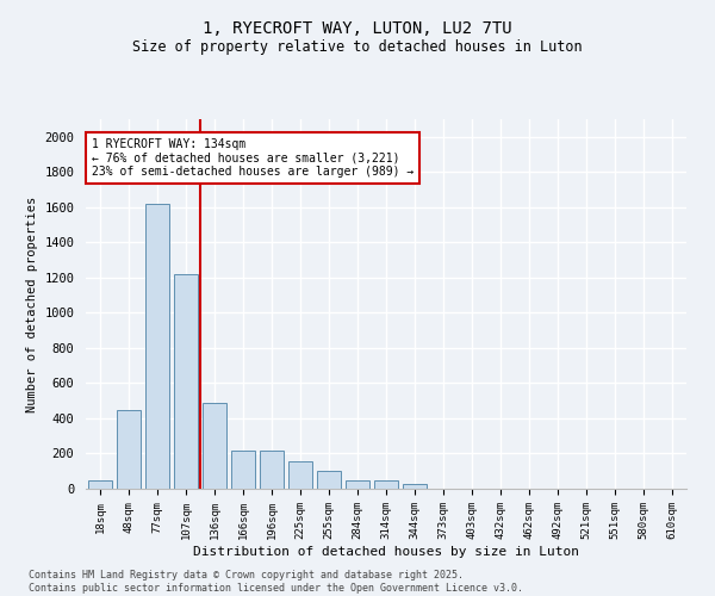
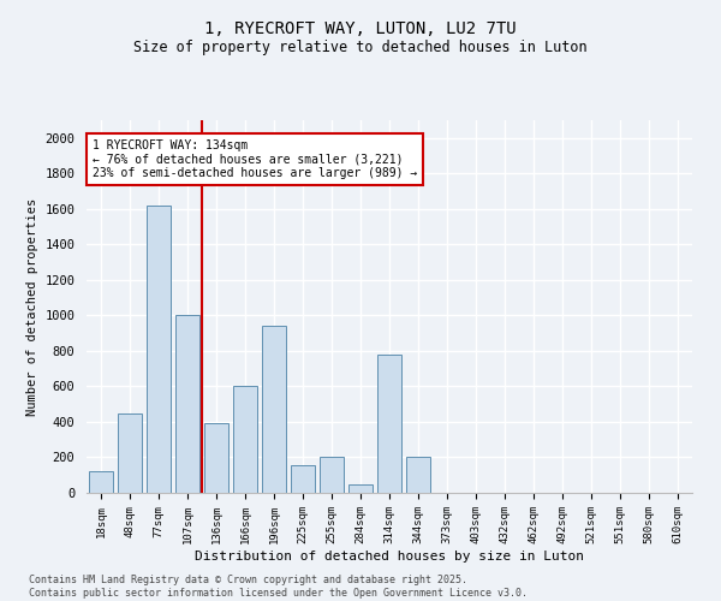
18sqm: 50 -> 120
107sqm: 1220 -> 1000
136sqm: 490 -> 390
166sqm: 220 -> 600
196sqm: 220 -> 940
255sqm: 100 -> 200
314sqm: 50 -> 780
344sqm: 30 -> 200
